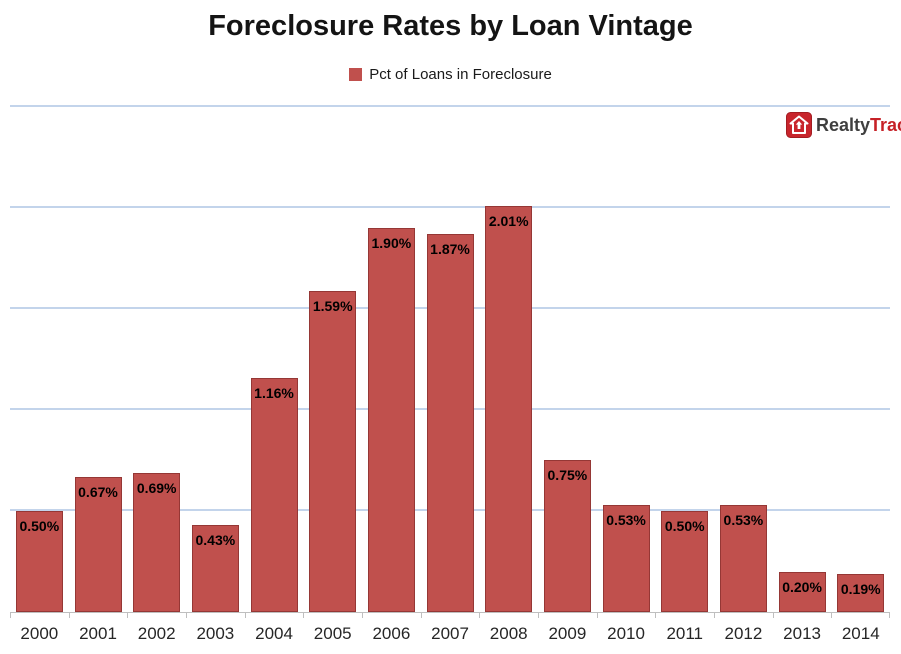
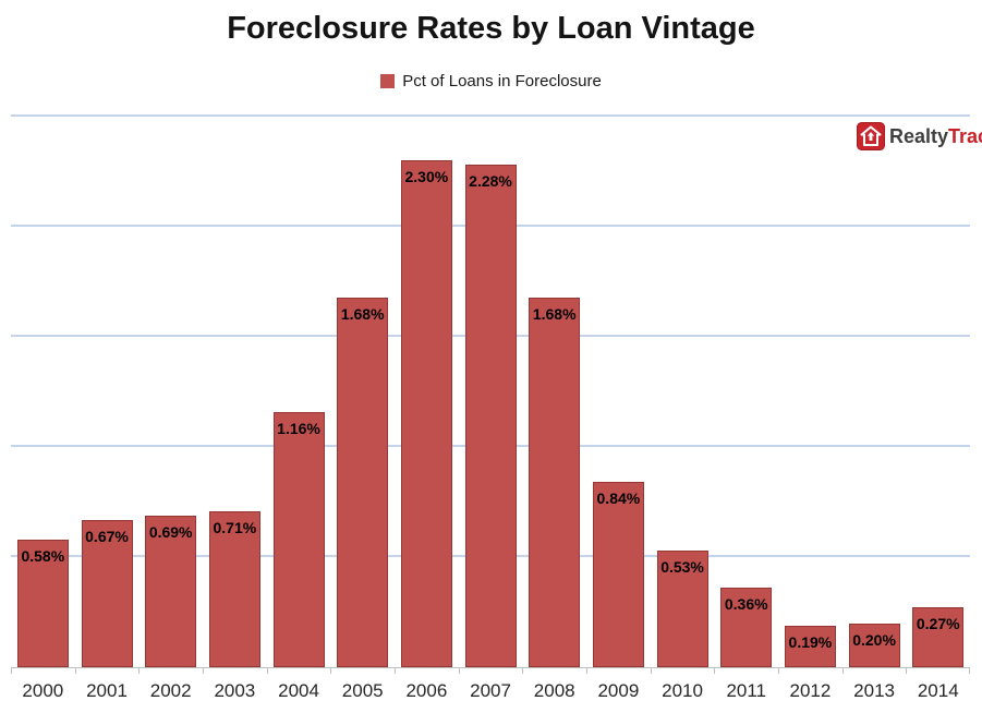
2000: 0.50% -> 0.58%
2003: 0.43% -> 0.71%
2005: 1.59% -> 1.68%
2006: 1.90% -> 2.30%
2007: 1.87% -> 2.28%
2008: 2.01% -> 1.68%
2009: 0.75% -> 0.84%
2011: 0.50% -> 0.36%
2012: 0.53% -> 0.19%
2014: 0.19% -> 0.27%
